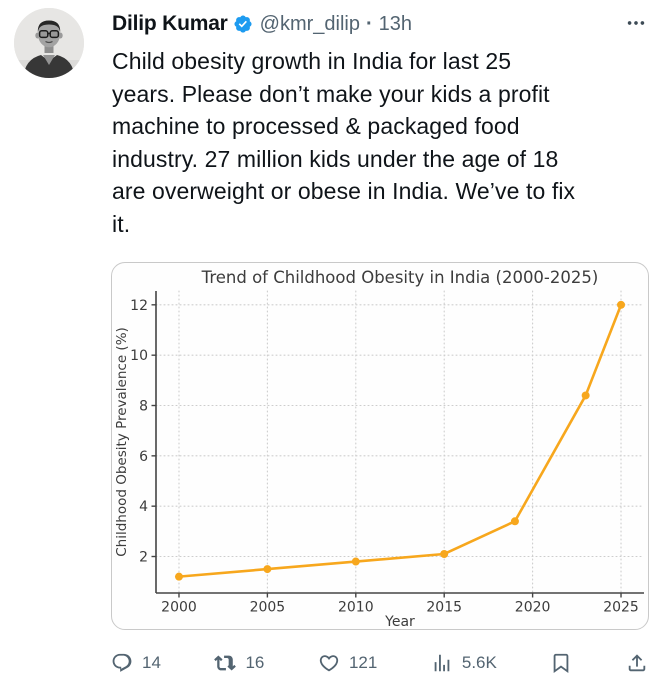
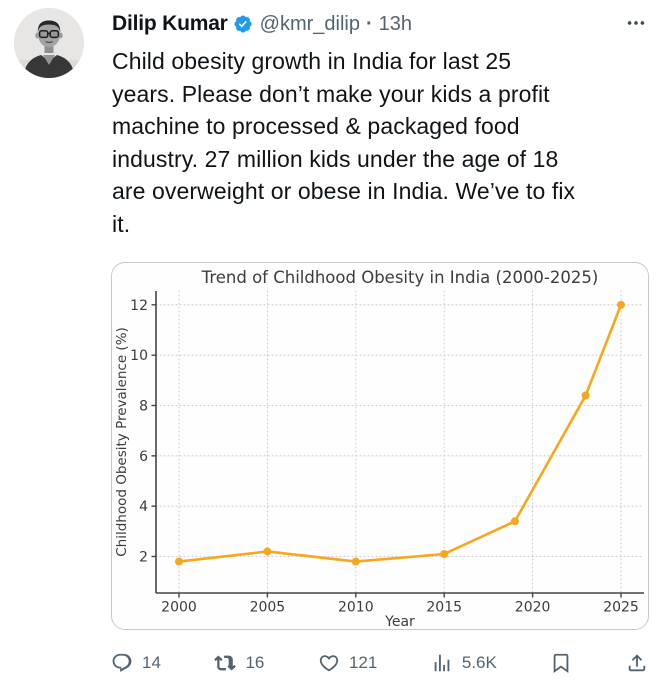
2000: 1.2 -> 1.8
2005: 1.5 -> 2.2
